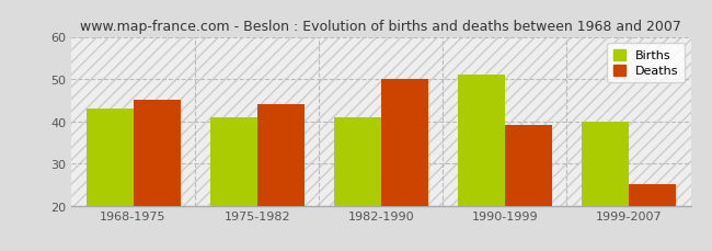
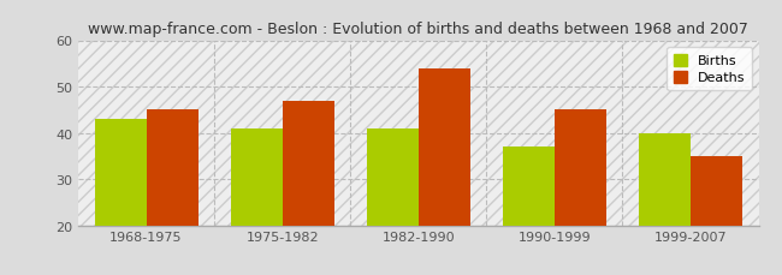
Deaths/1975-1982: 44 -> 47
Deaths/1982-1990: 50 -> 54
Births/1990-1999: 51 -> 37
Deaths/1990-1999: 39 -> 45
Deaths/1999-2007: 25 -> 35
